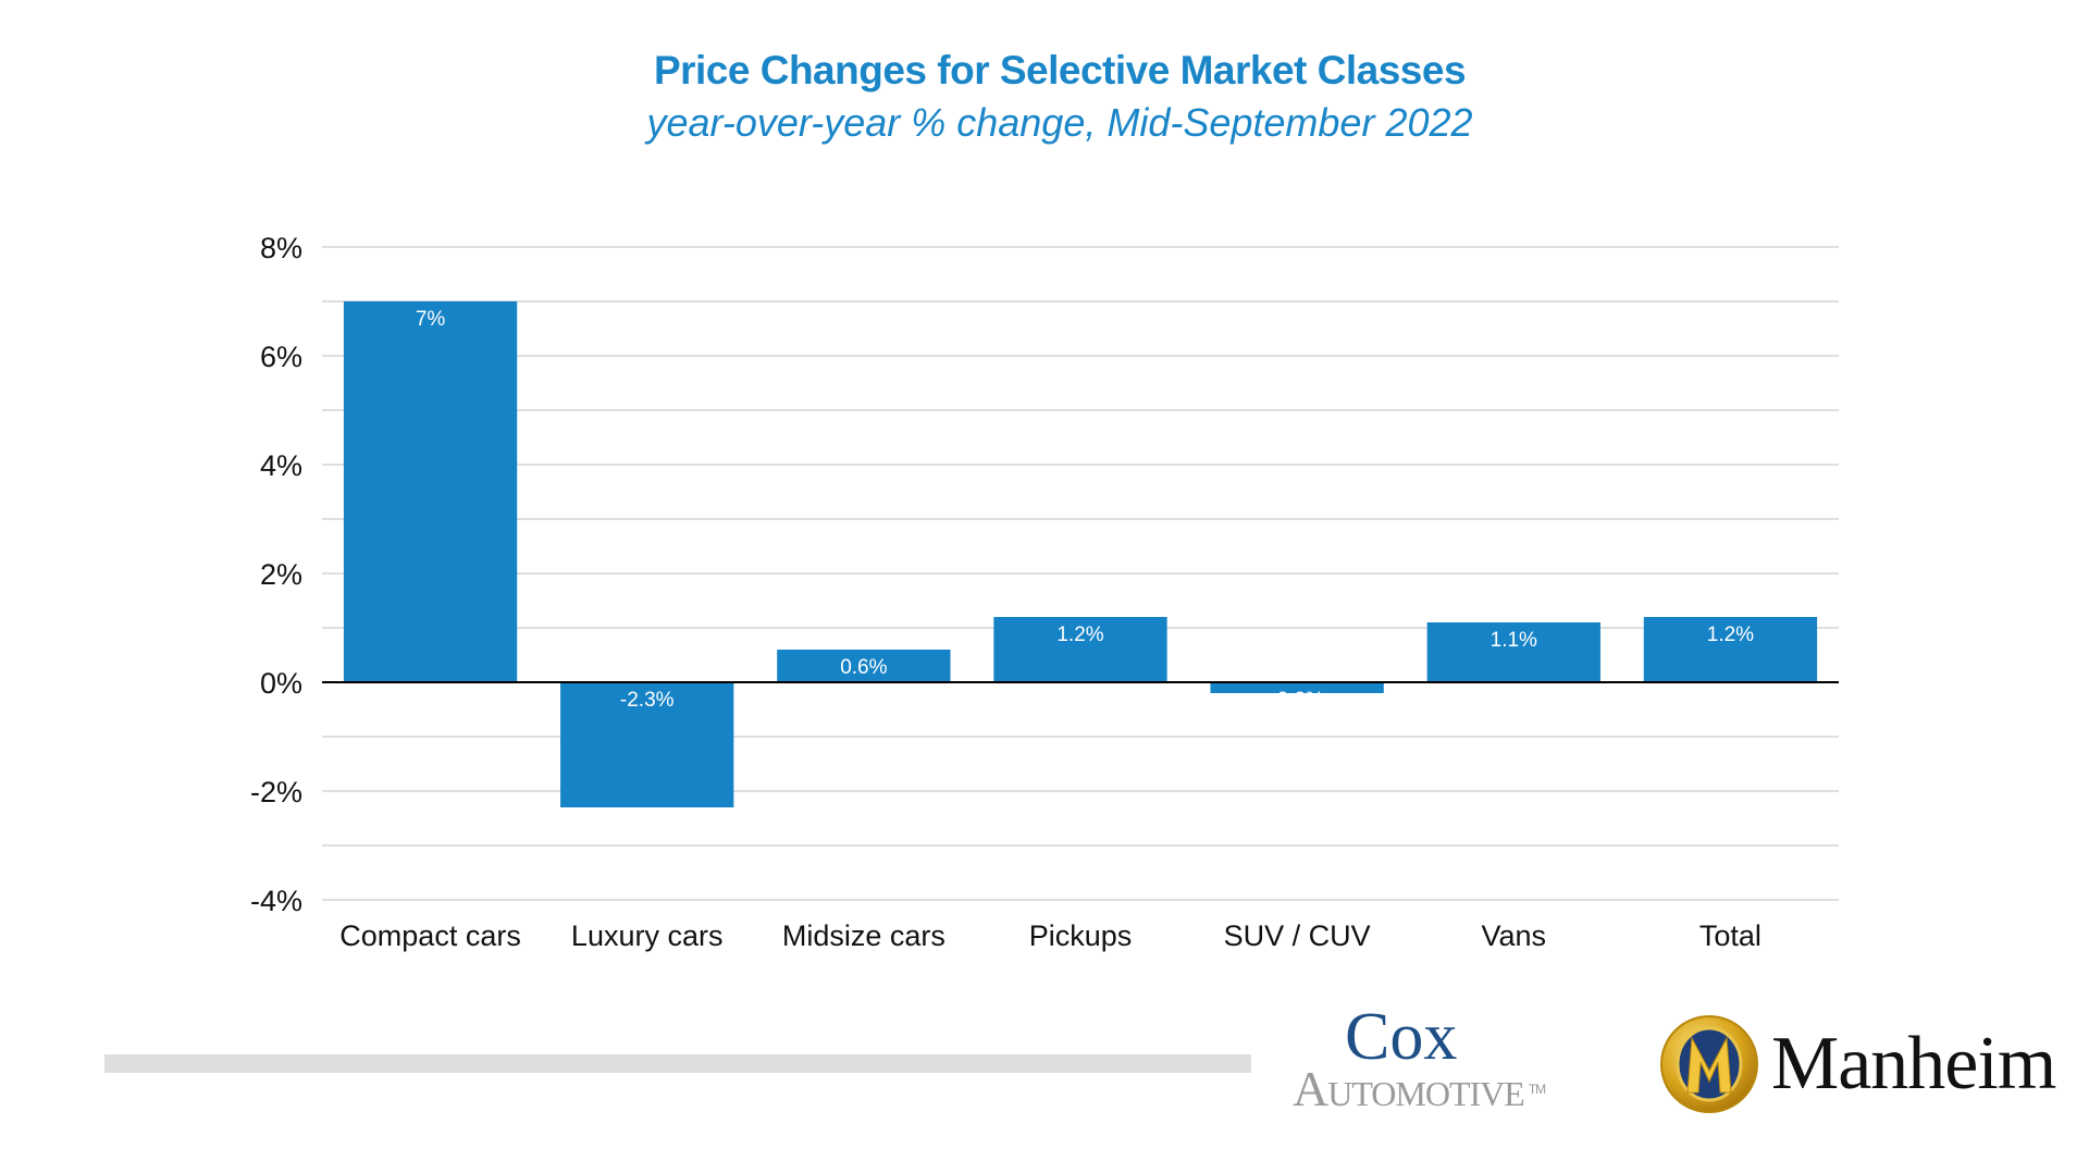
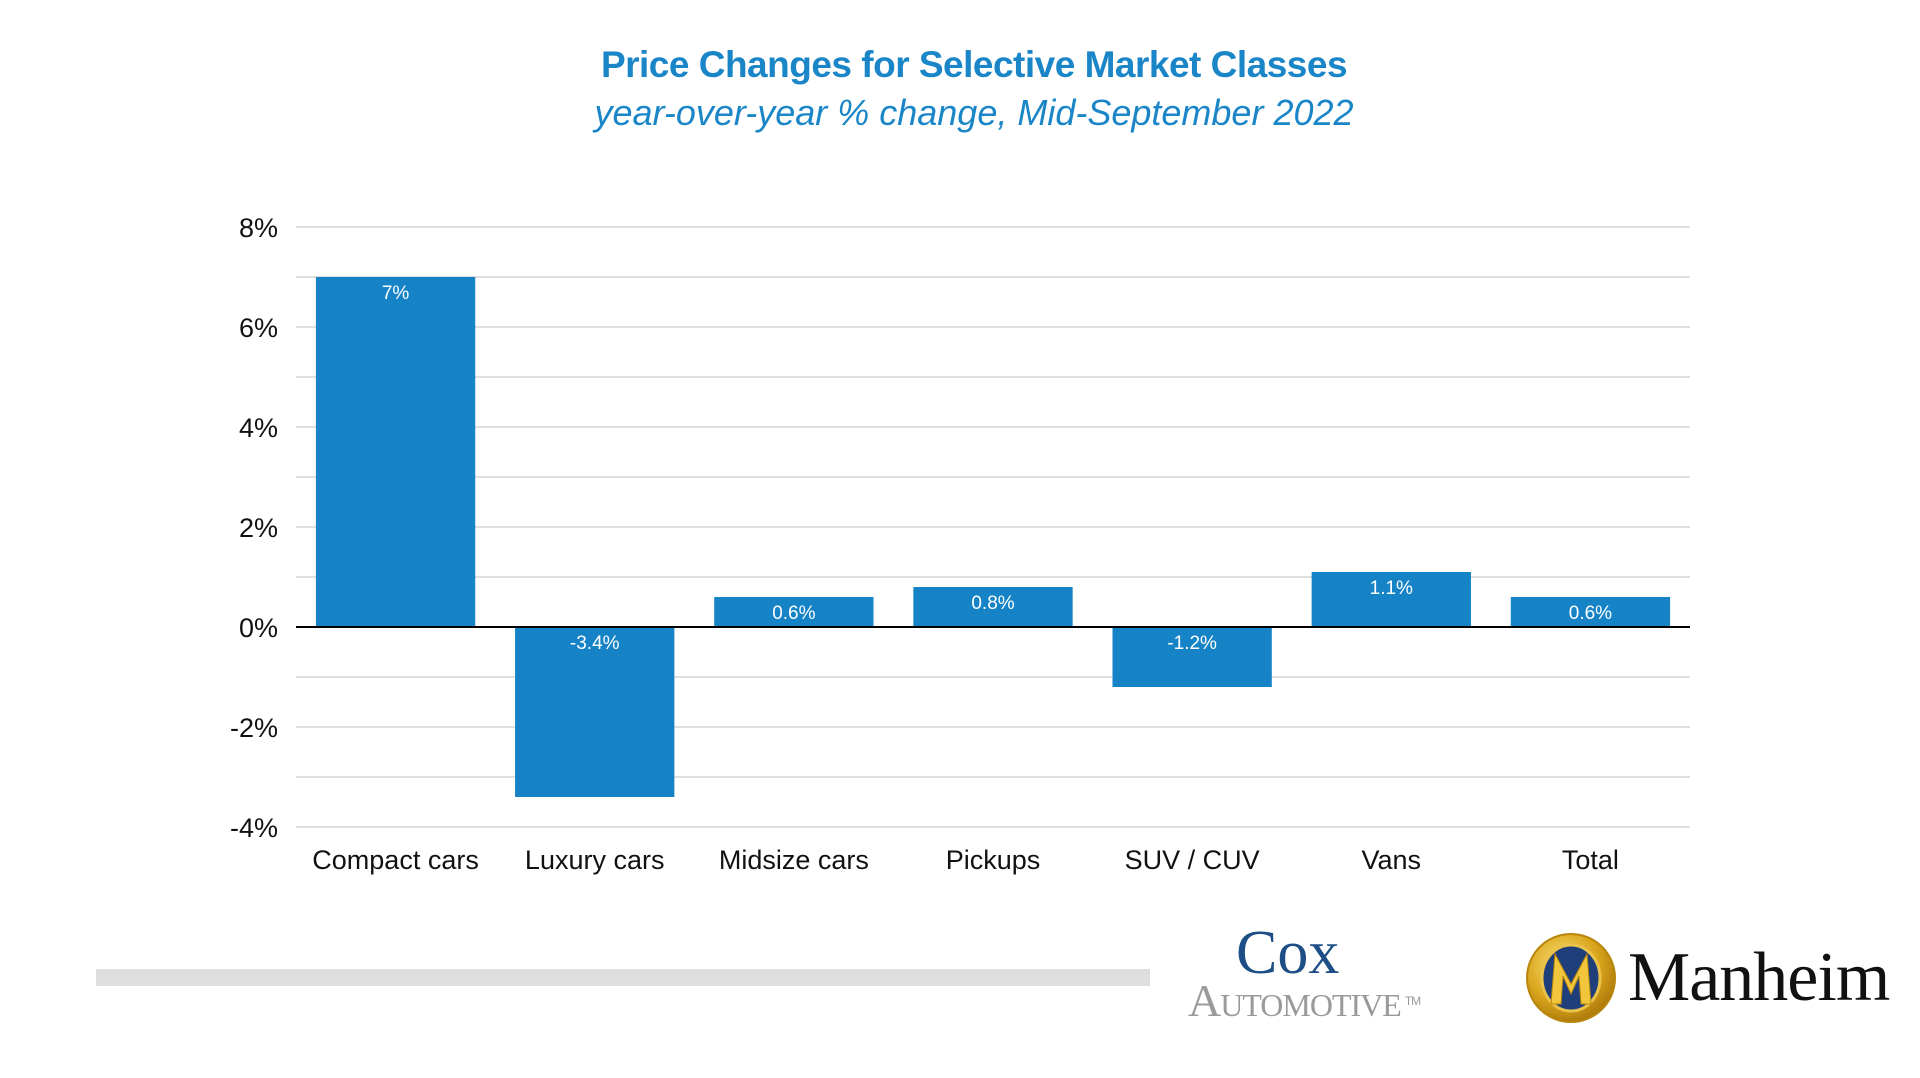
Luxury cars: -2.3% -> -3.4%
Pickups: 1.2% -> 0.8%
SUV / CUV: -0.2% -> -1.2%
Total: 1.2% -> 0.6%
